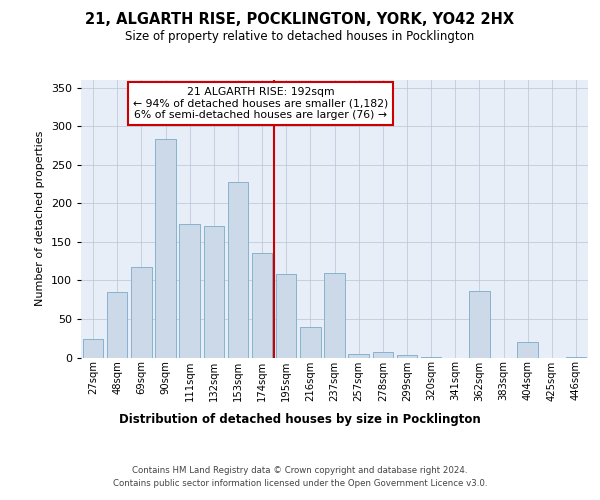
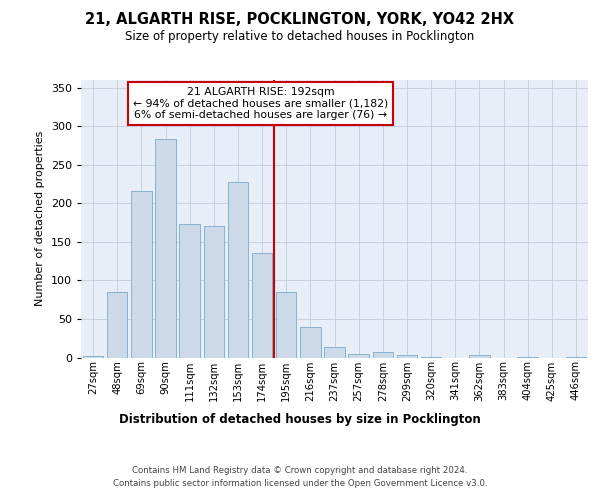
27sqm: 24 -> 2
69sqm: 118 -> 216
195sqm: 108 -> 85
237sqm: 110 -> 14
362sqm: 86 -> 3
404sqm: 20 -> 1
